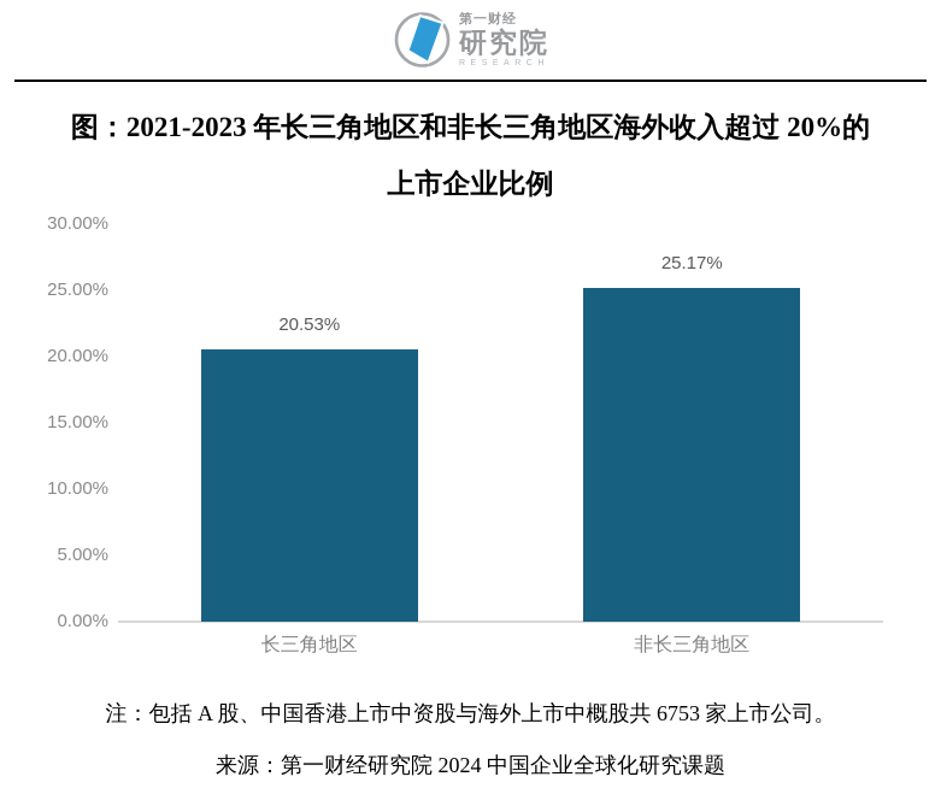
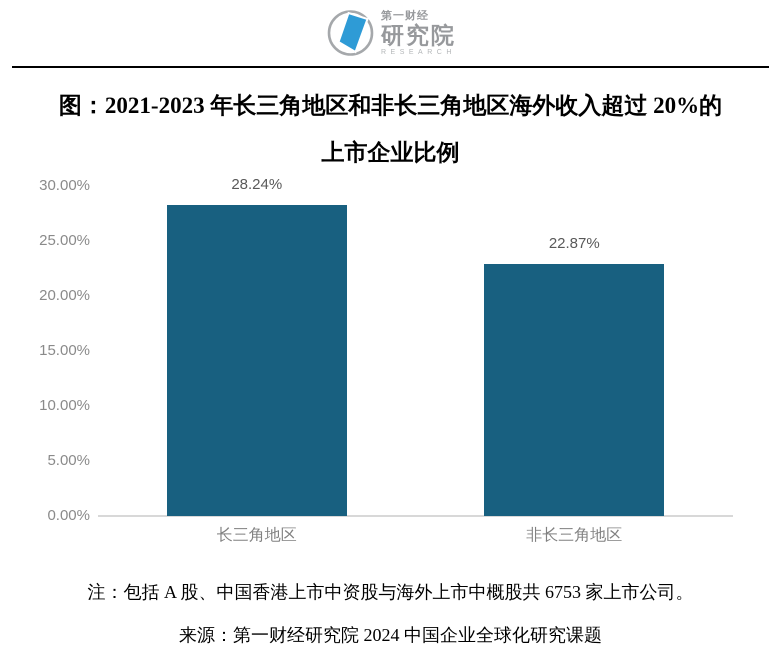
长三角地区: 20.53% -> 28.24%
非长三角地区: 25.17% -> 22.87%
